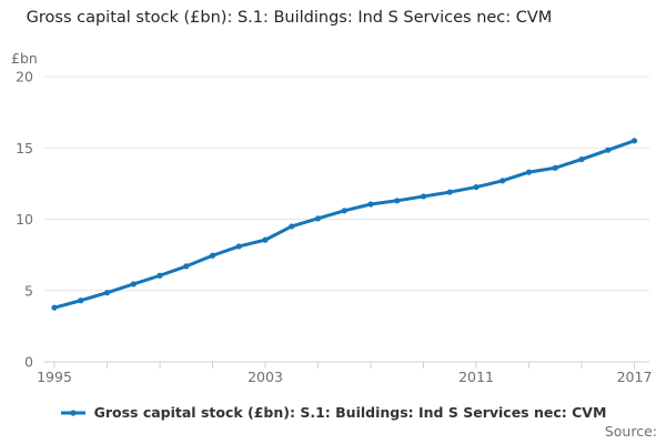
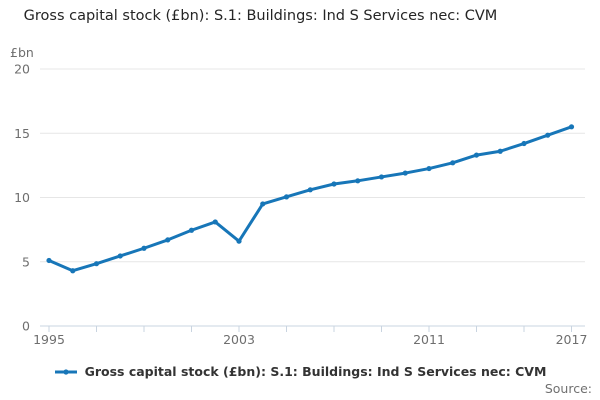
1995: 3.8 -> 5.1
2003: 8.6 -> 6.6
